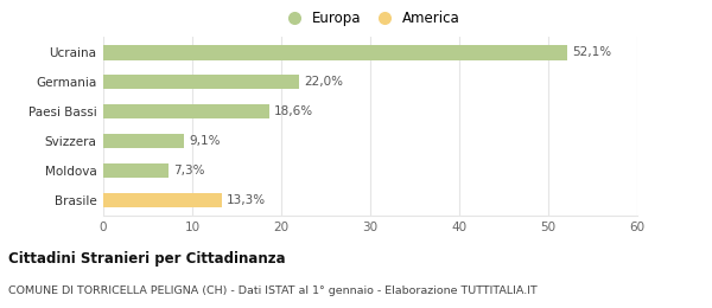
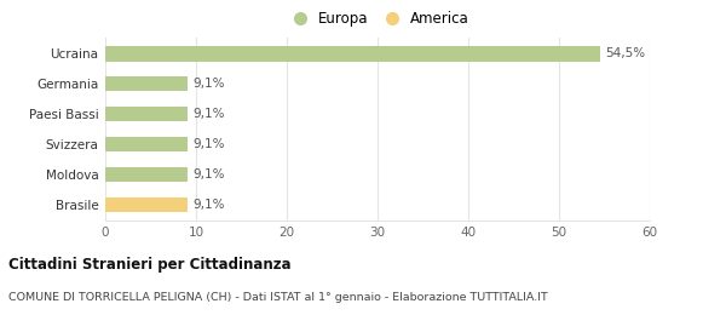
Ucraina: 52,1% -> 54,5%
Germania: 22,0% -> 9,1%
Paesi Bassi: 18,6% -> 9,1%
Moldova: 7,3% -> 9,1%
Brasile: 13,3% -> 9,1%
